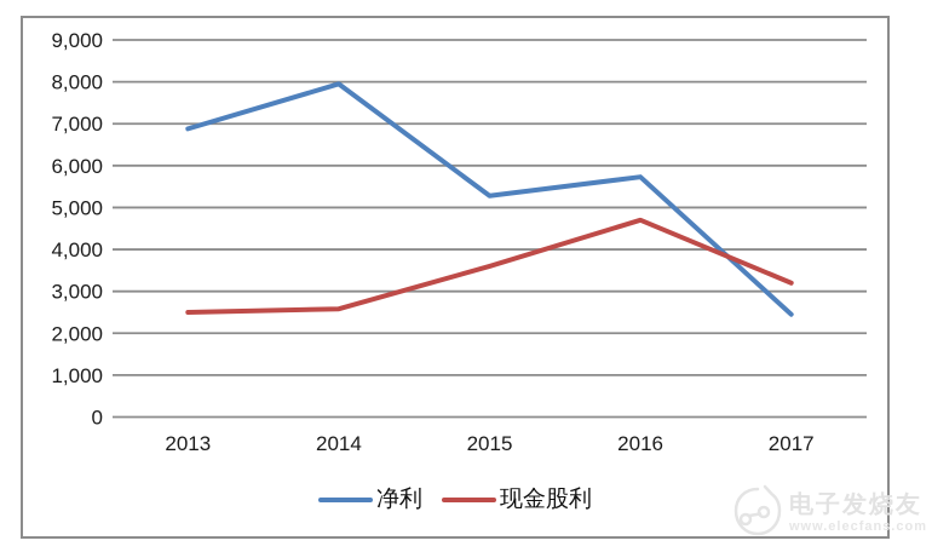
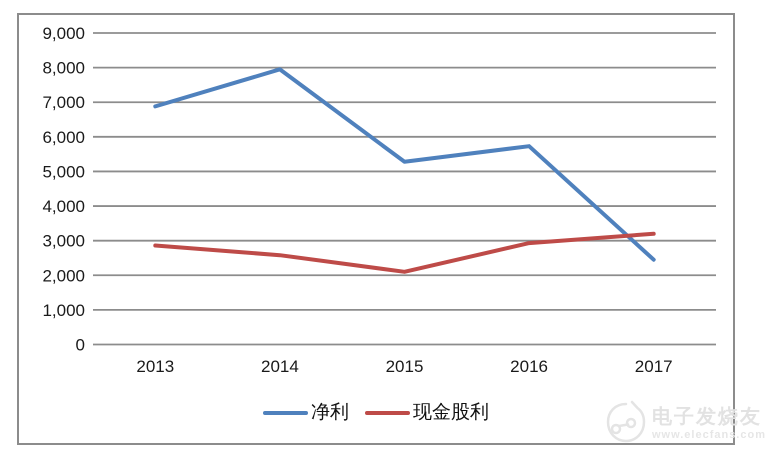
现金股利/2013: 2500 -> 2900
现金股利/2015: 3600 -> 2100
现金股利/2016: 4700 -> 2900
